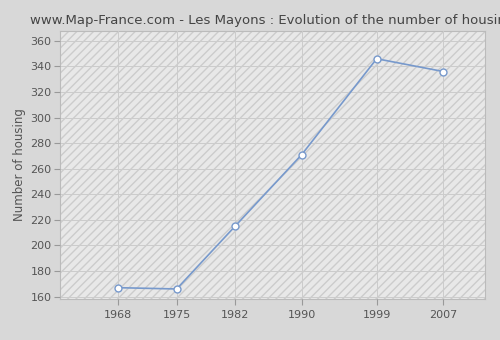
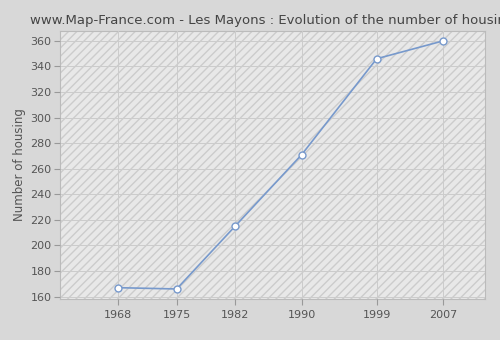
2007: 336 -> 360
